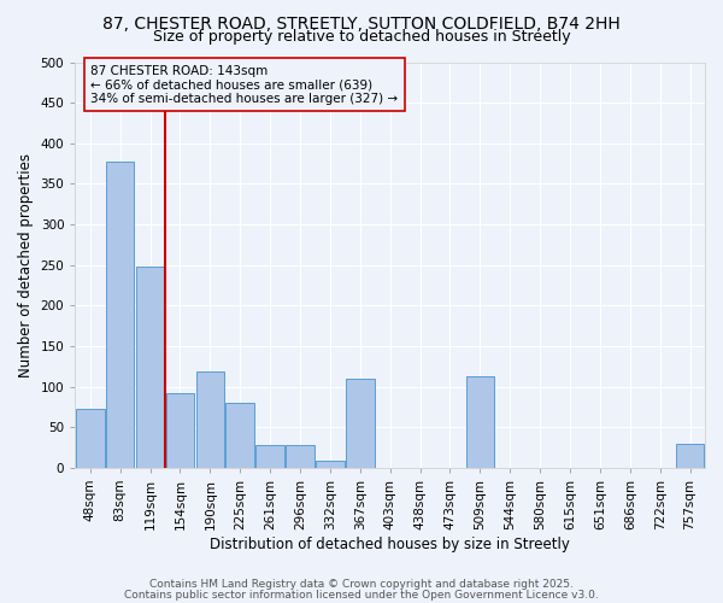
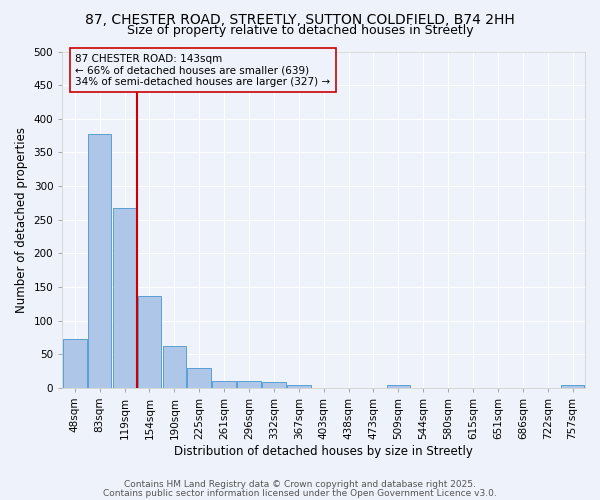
119sqm: 248 -> 267
154sqm: 92 -> 137
190sqm: 118 -> 62
225sqm: 80 -> 29
261sqm: 28 -> 10
296sqm: 28 -> 10
367sqm: 110 -> 4
509sqm: 112 -> 4
757sqm: 30 -> 4
